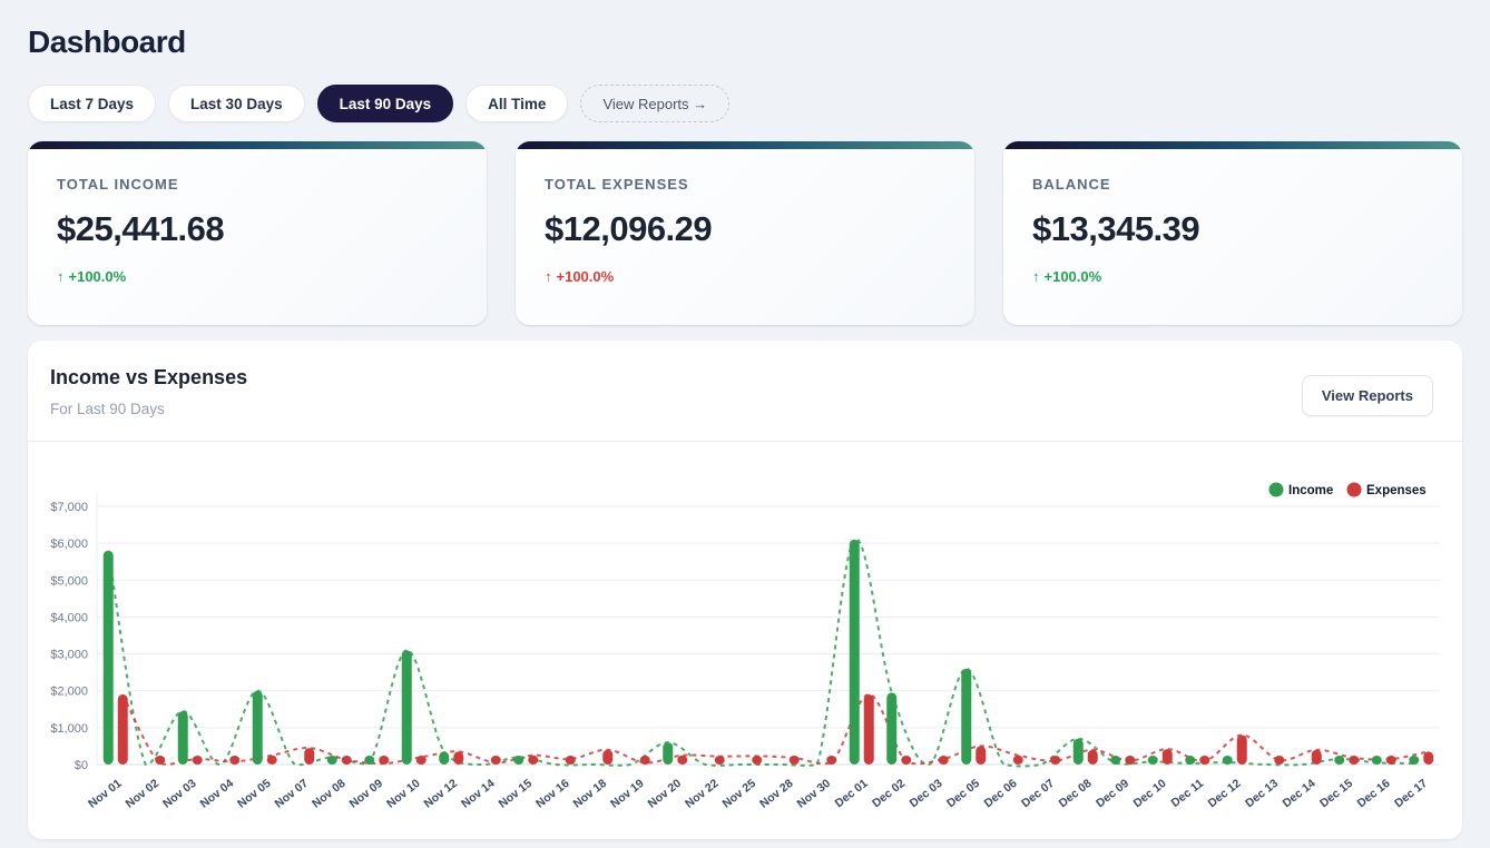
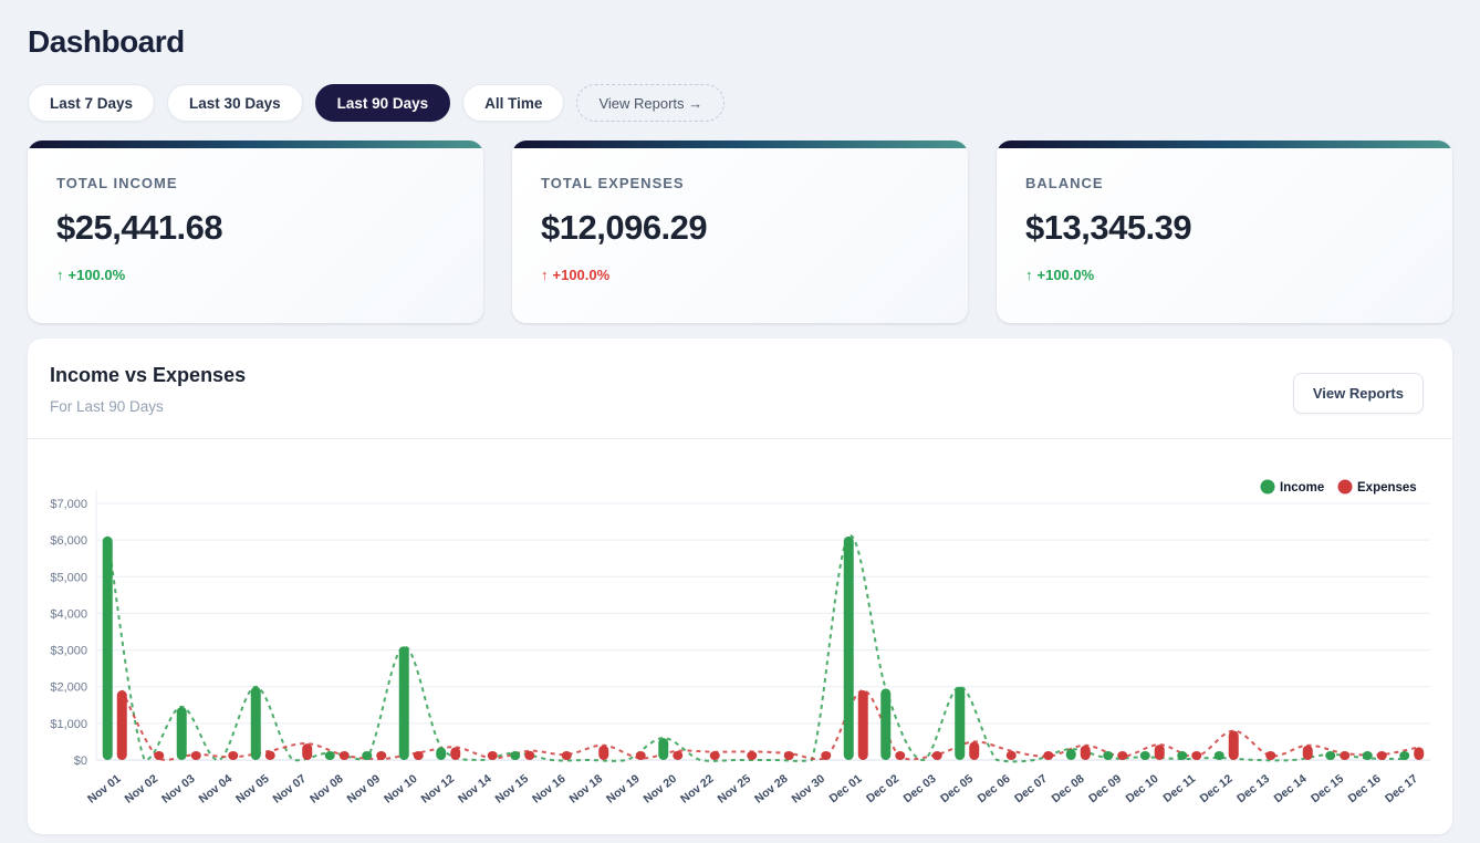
Income/Nov 01: $5800 -> $6100
Income/Dec 05: $2600 -> $2000
Income/Dec 08: $700 -> $300
